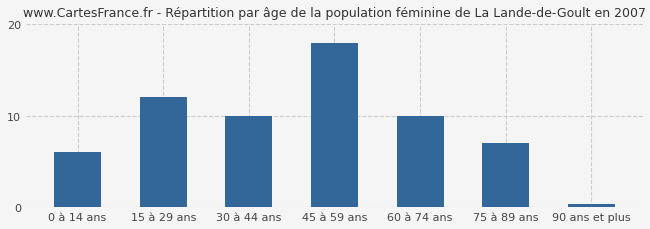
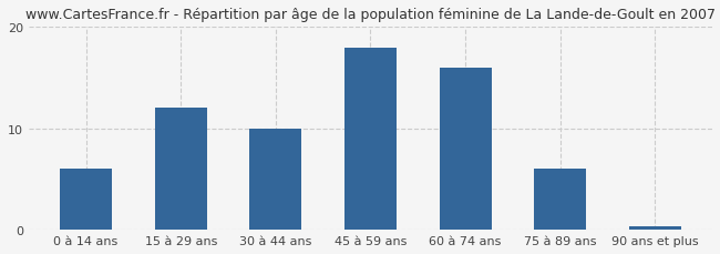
60 à 74 ans: 10.0 -> 16.0
75 à 89 ans: 7.0 -> 6.0
